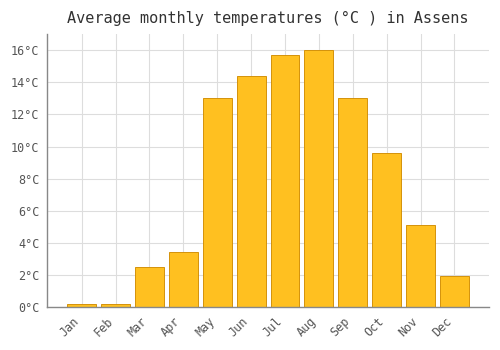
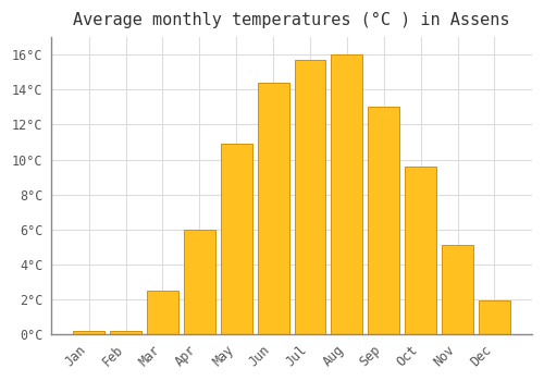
Apr: 3.4°C -> 6.0°C
May: 13.0°C -> 10.9°C
